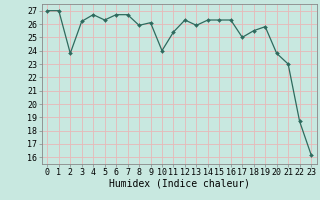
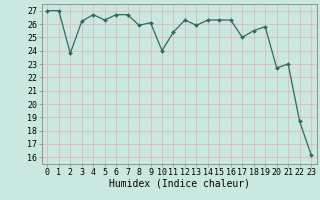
20: 23.8 -> 22.7
